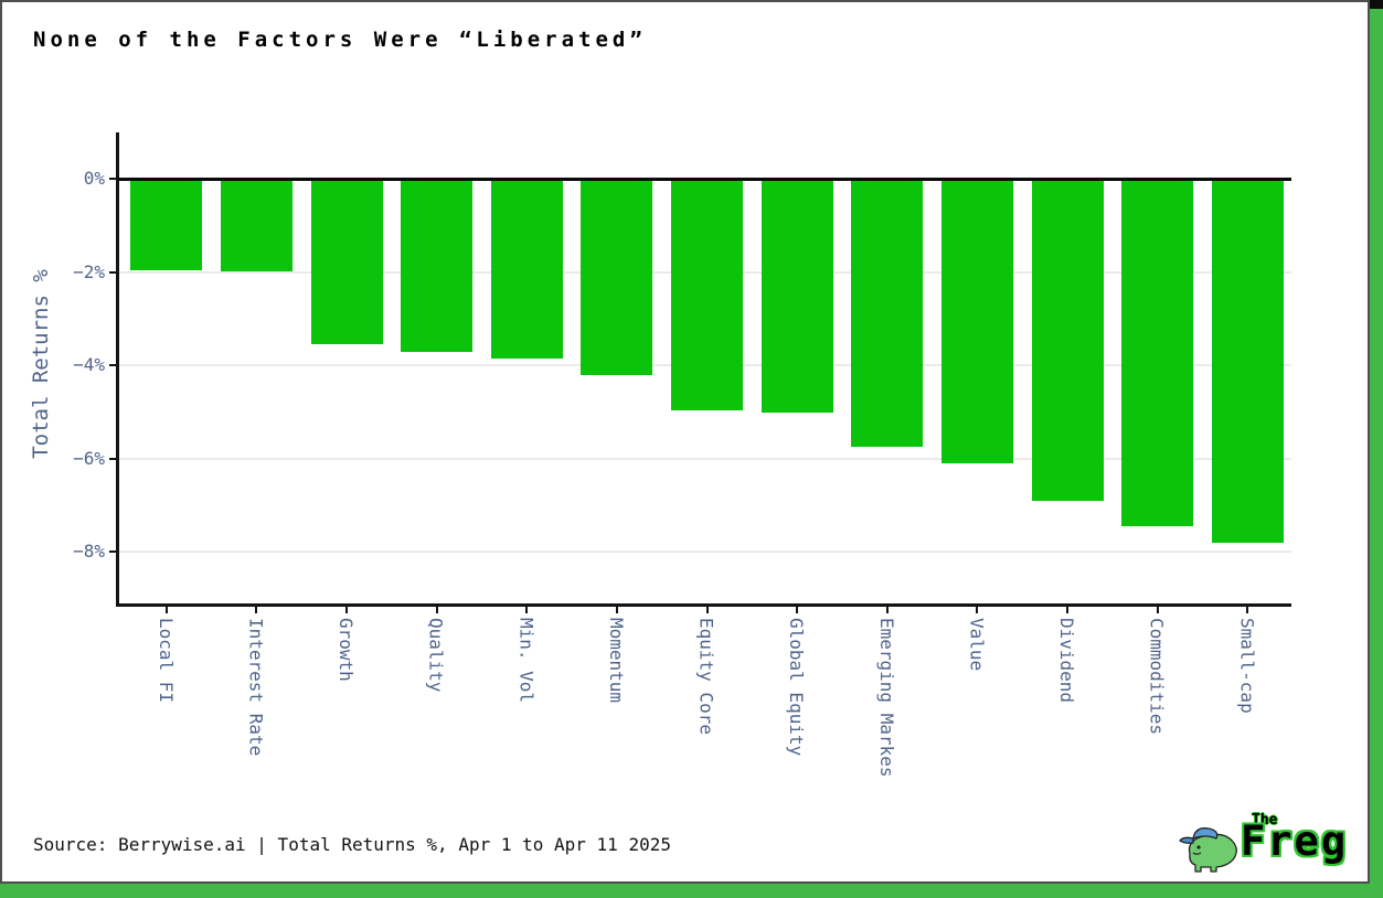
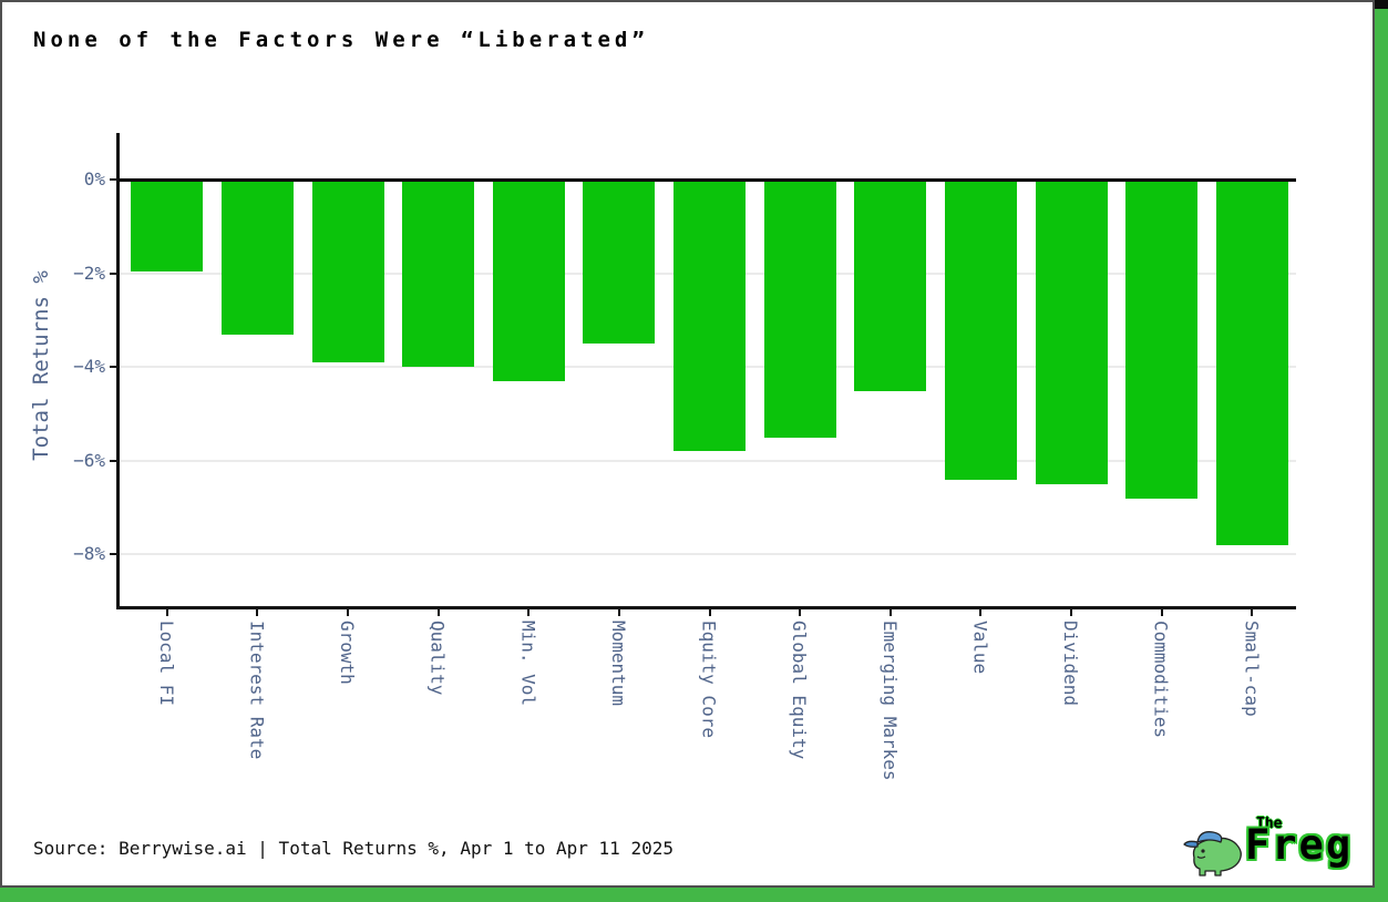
Interest Rate: -2.0% -> -3.3%
Growth: -3.5% -> -3.9%
Quality: -3.7% -> -4.0%
Min. Vol: -3.9% -> -4.3%
Momentum: -4.2% -> -3.5%
Equity Core: -5.0% -> -5.8%
Global Equity: -5.0% -> -5.5%
Emerging Markes: -5.8% -> -4.5%
Value: -6.1% -> -6.4%
Dividend: -6.9% -> -6.5%
Commodities: -7.5% -> -6.8%
